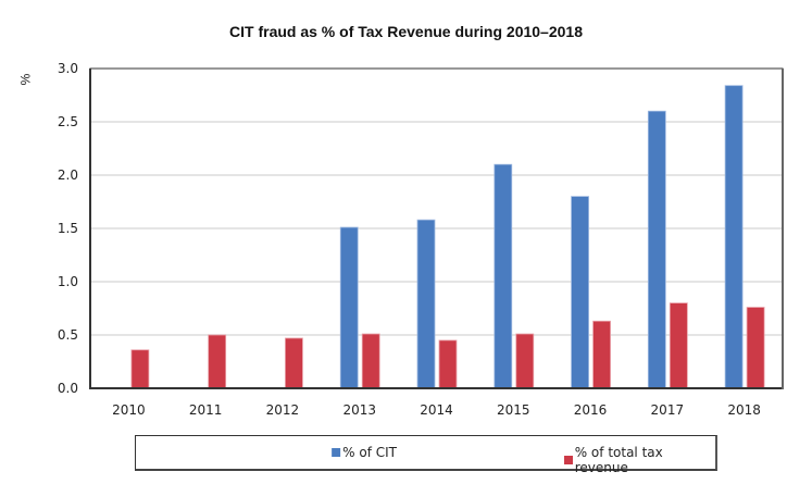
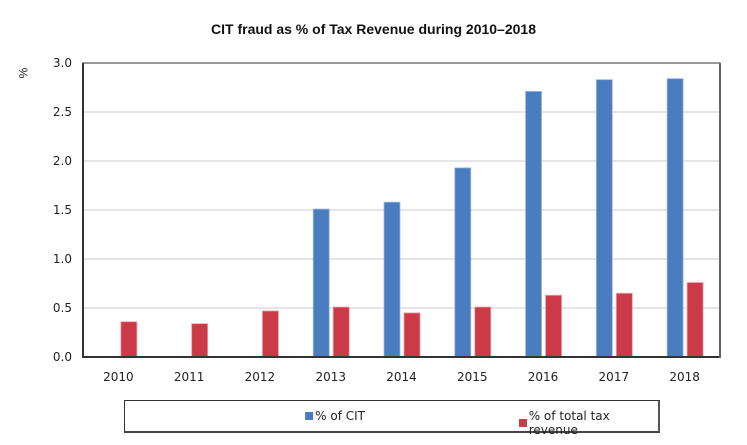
% of total tax revenue/2011: 0.5 -> 0.3
% of CIT/2015: 2.1 -> 1.9
% of CIT/2016: 1.8 -> 2.7
% of CIT/2017: 2.6 -> 2.8
% of total tax revenue/2017: 0.8 -> 0.7
